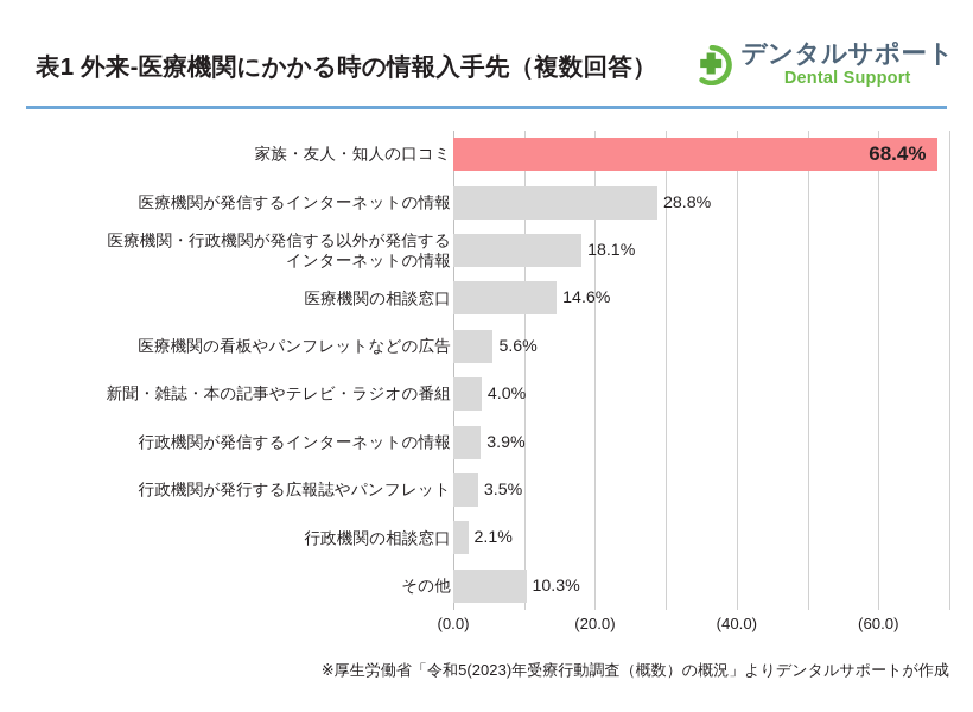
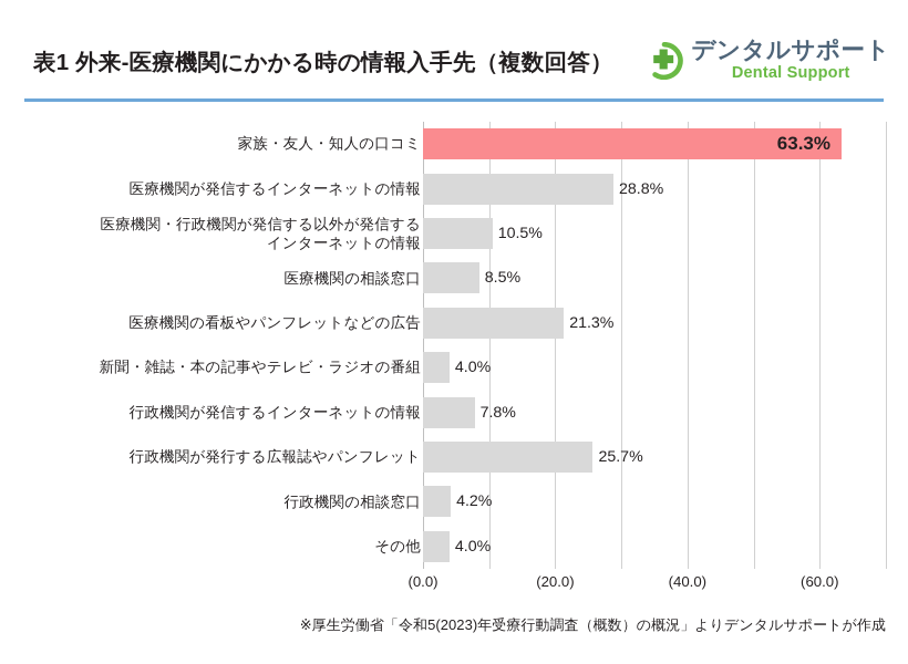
家族・友人・知人の口コミ: 68.4% -> 63.3%
医療機関・行政機関が発信する以外が発信する インターネットの情報: 18.1% -> 10.5%
医療機関の相談窓口: 14.6% -> 8.5%
医療機関の看板やパンフレットなどの広告: 5.6% -> 21.3%
行政機関が発信するインターネットの情報: 3.9% -> 7.8%
行政機関が発行する広報誌やパンフレット: 3.5% -> 25.7%
行政機関の相談窓口: 2.1% -> 4.2%
その他: 10.3% -> 4.0%
